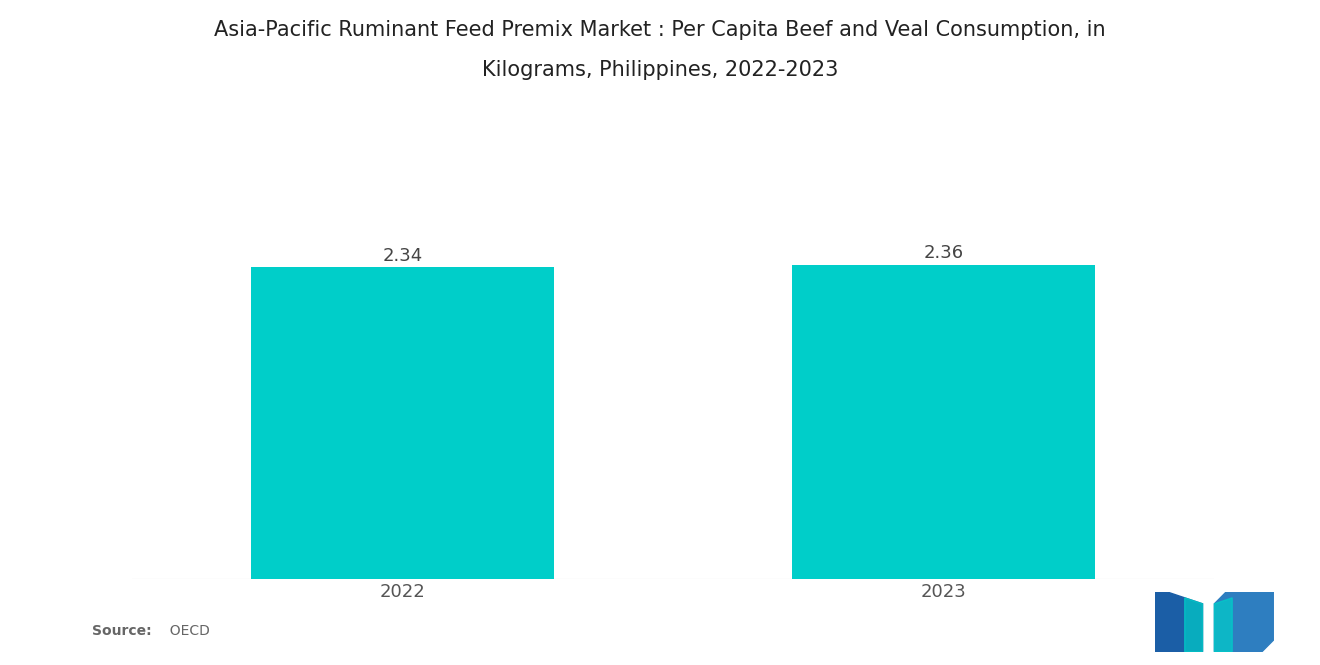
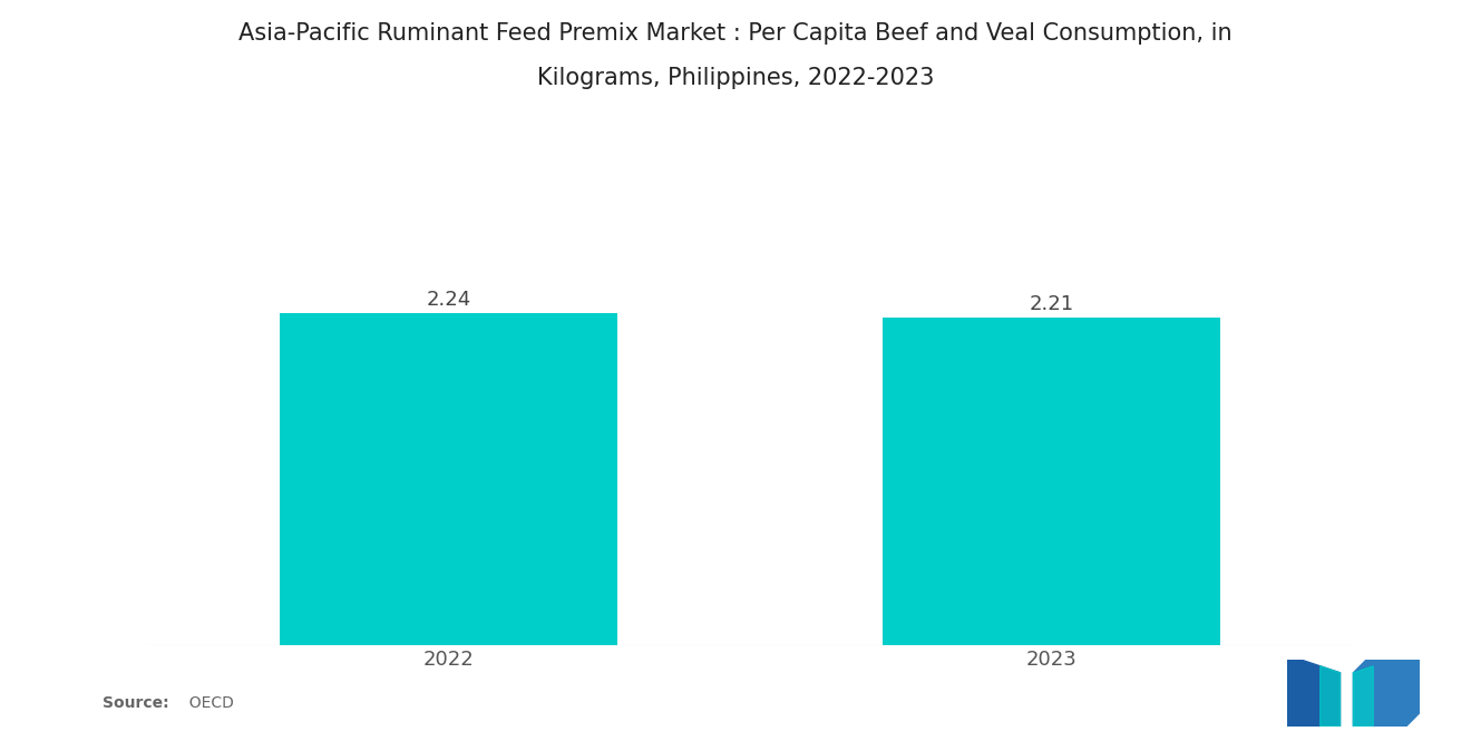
2022: 2.34 -> 2.24
2023: 2.36 -> 2.21
